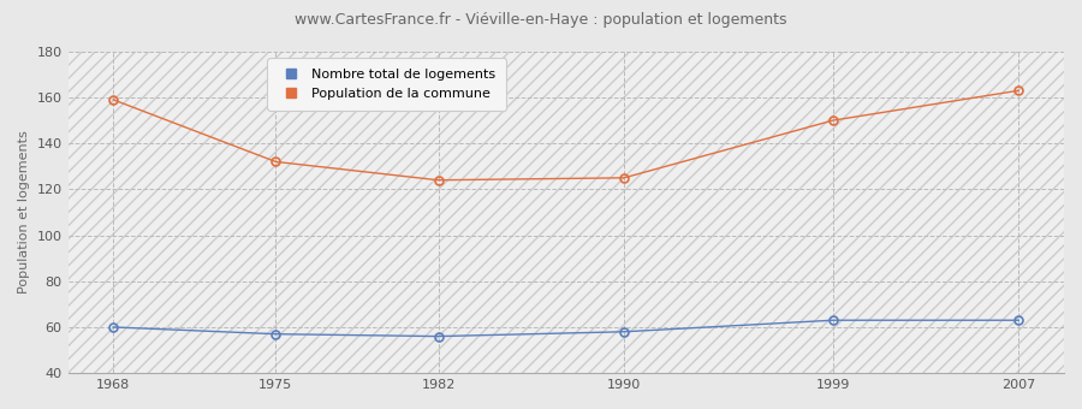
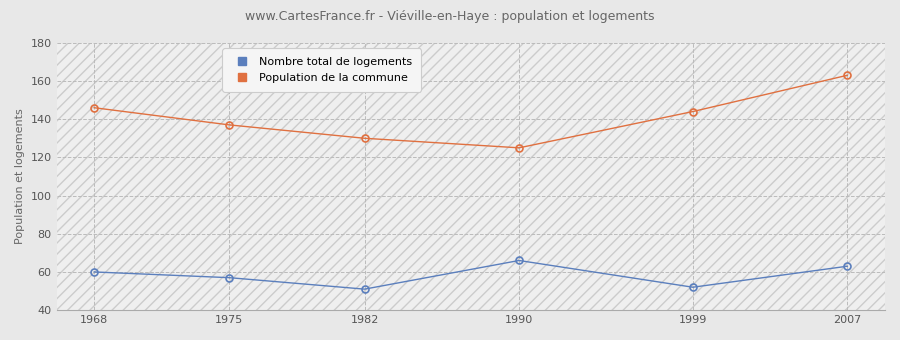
Population de la commune/1968: 159 -> 146
Population de la commune/1975: 132 -> 137
Nombre total de logements/1982: 56 -> 51
Population de la commune/1982: 124 -> 130
Nombre total de logements/1990: 58 -> 66
Nombre total de logements/1999: 63 -> 52
Population de la commune/1999: 150 -> 144
